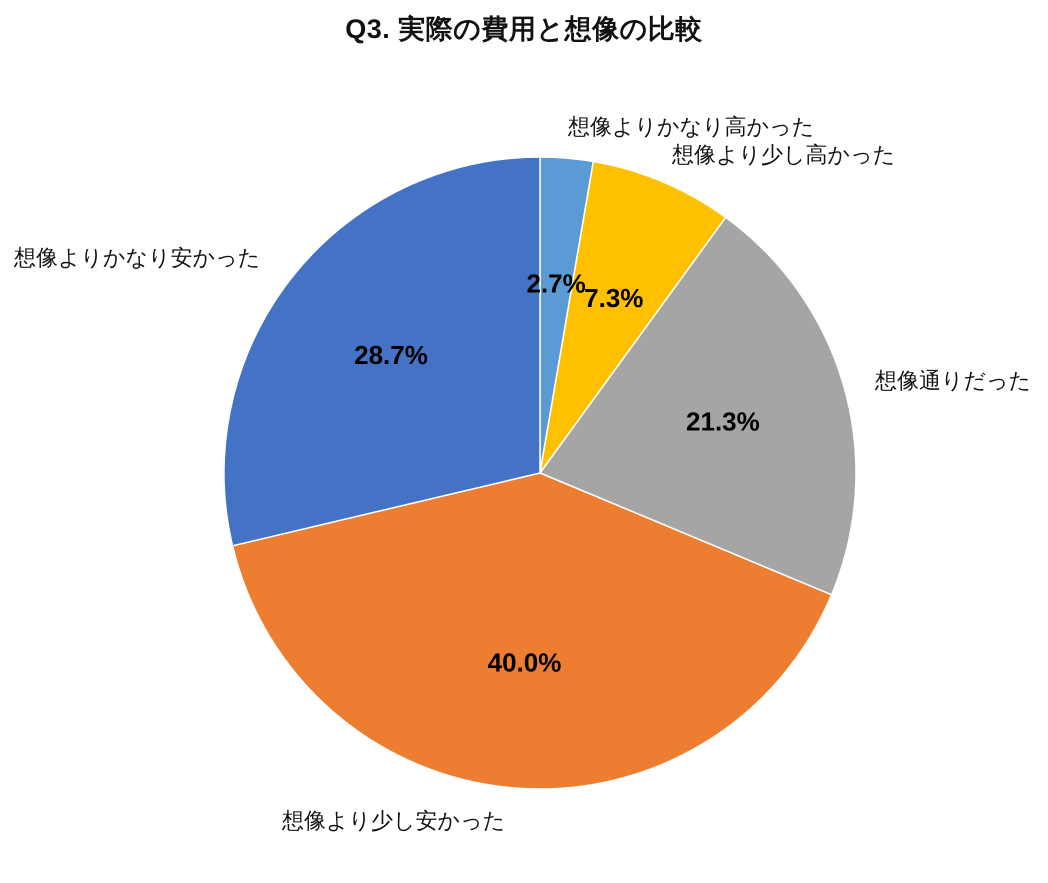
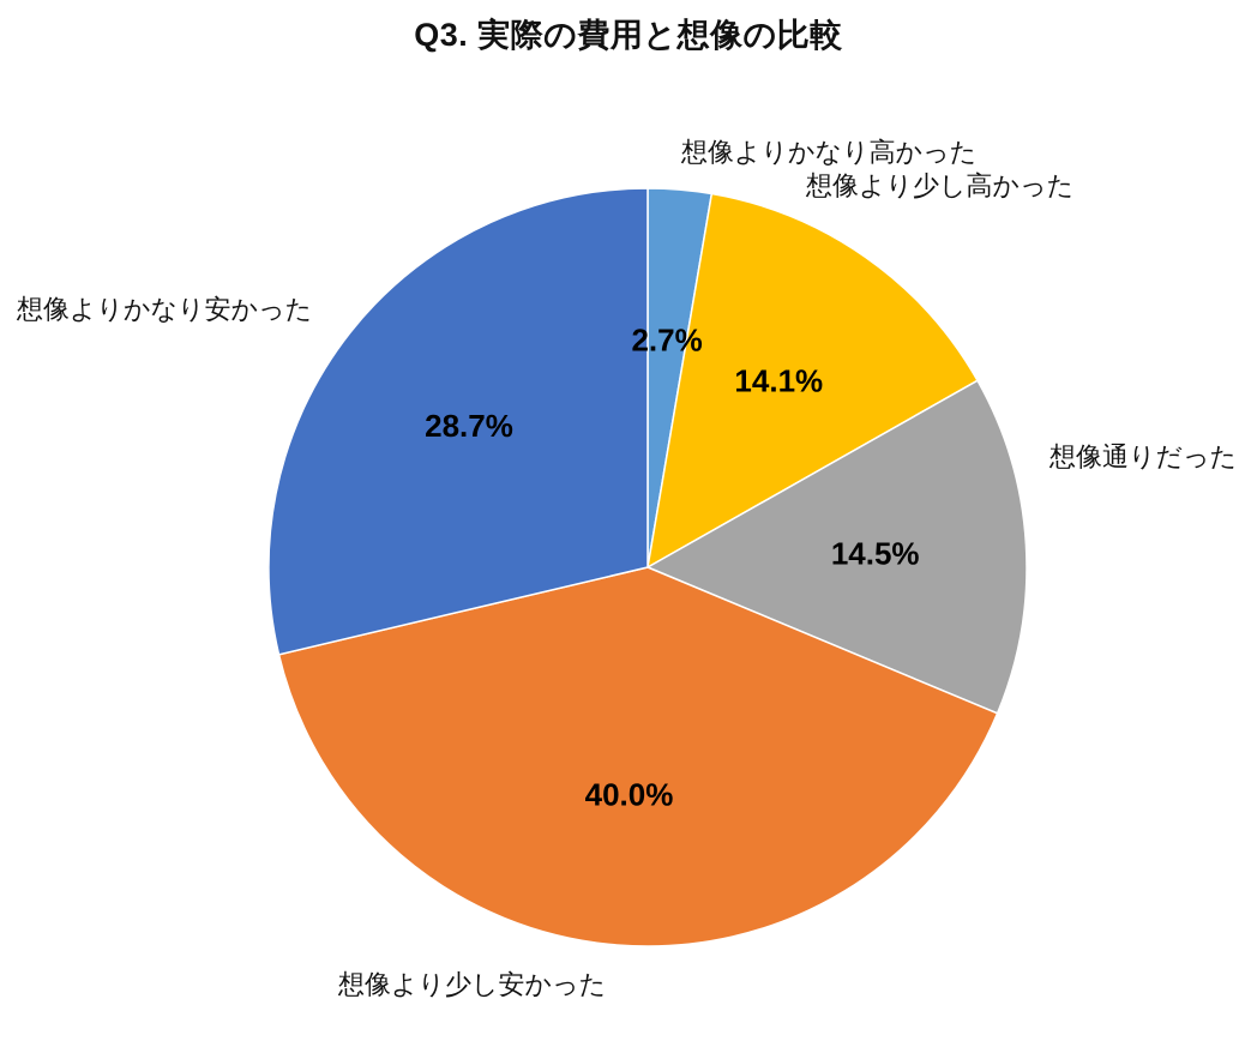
想像より少し高かった: 7.3% -> 14.1%
想像通りだった: 21.3% -> 14.5%
